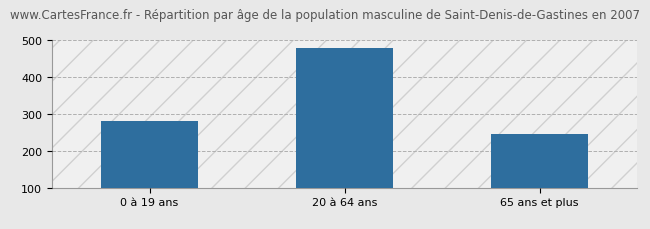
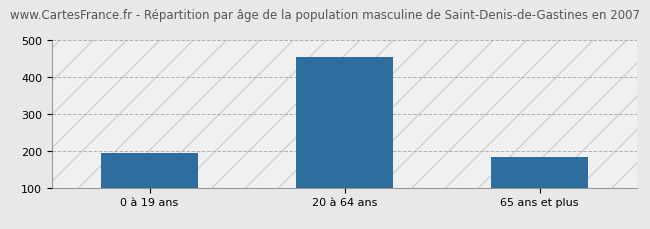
0 à 19 ans: 280 -> 195
20 à 64 ans: 480 -> 456
65 ans et plus: 245 -> 184
